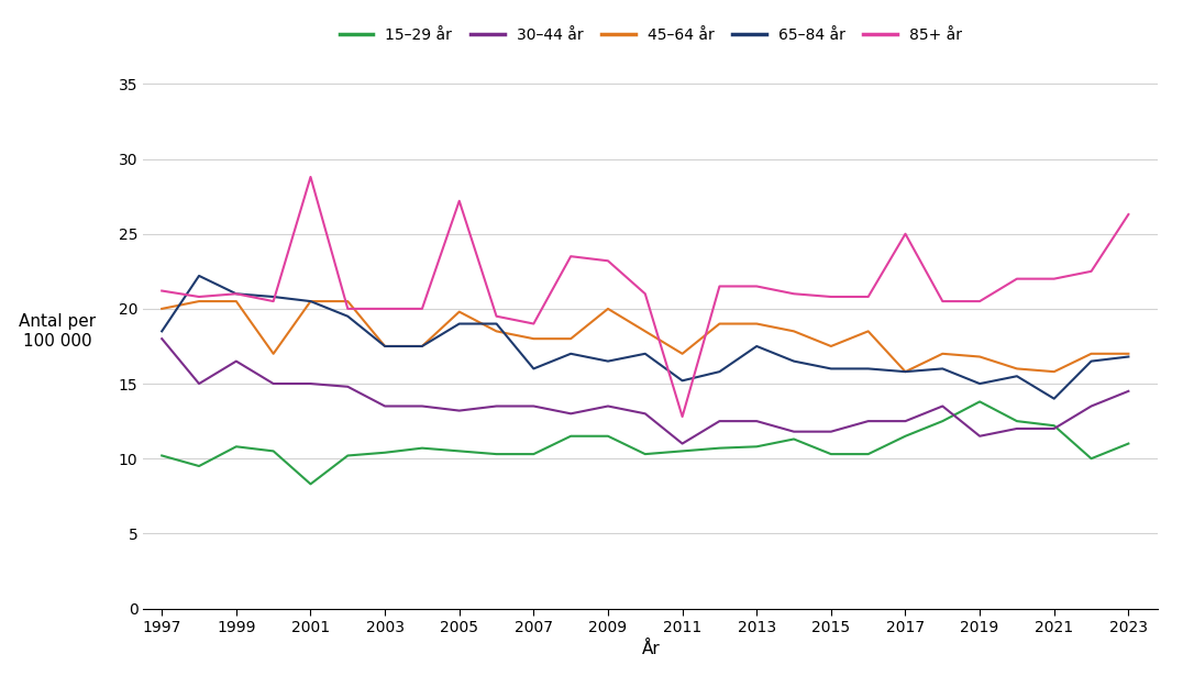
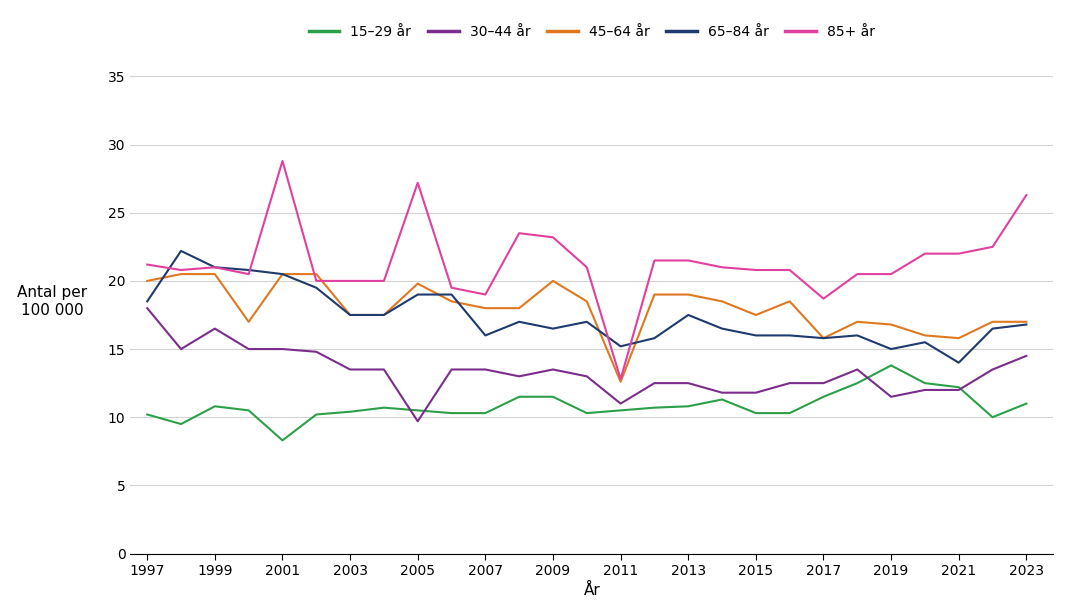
30–44 år/2005: 13.2 -> 9.7
45–64 år/2011: 17.0 -> 12.6
85+ år/2017: 25.0 -> 18.7
